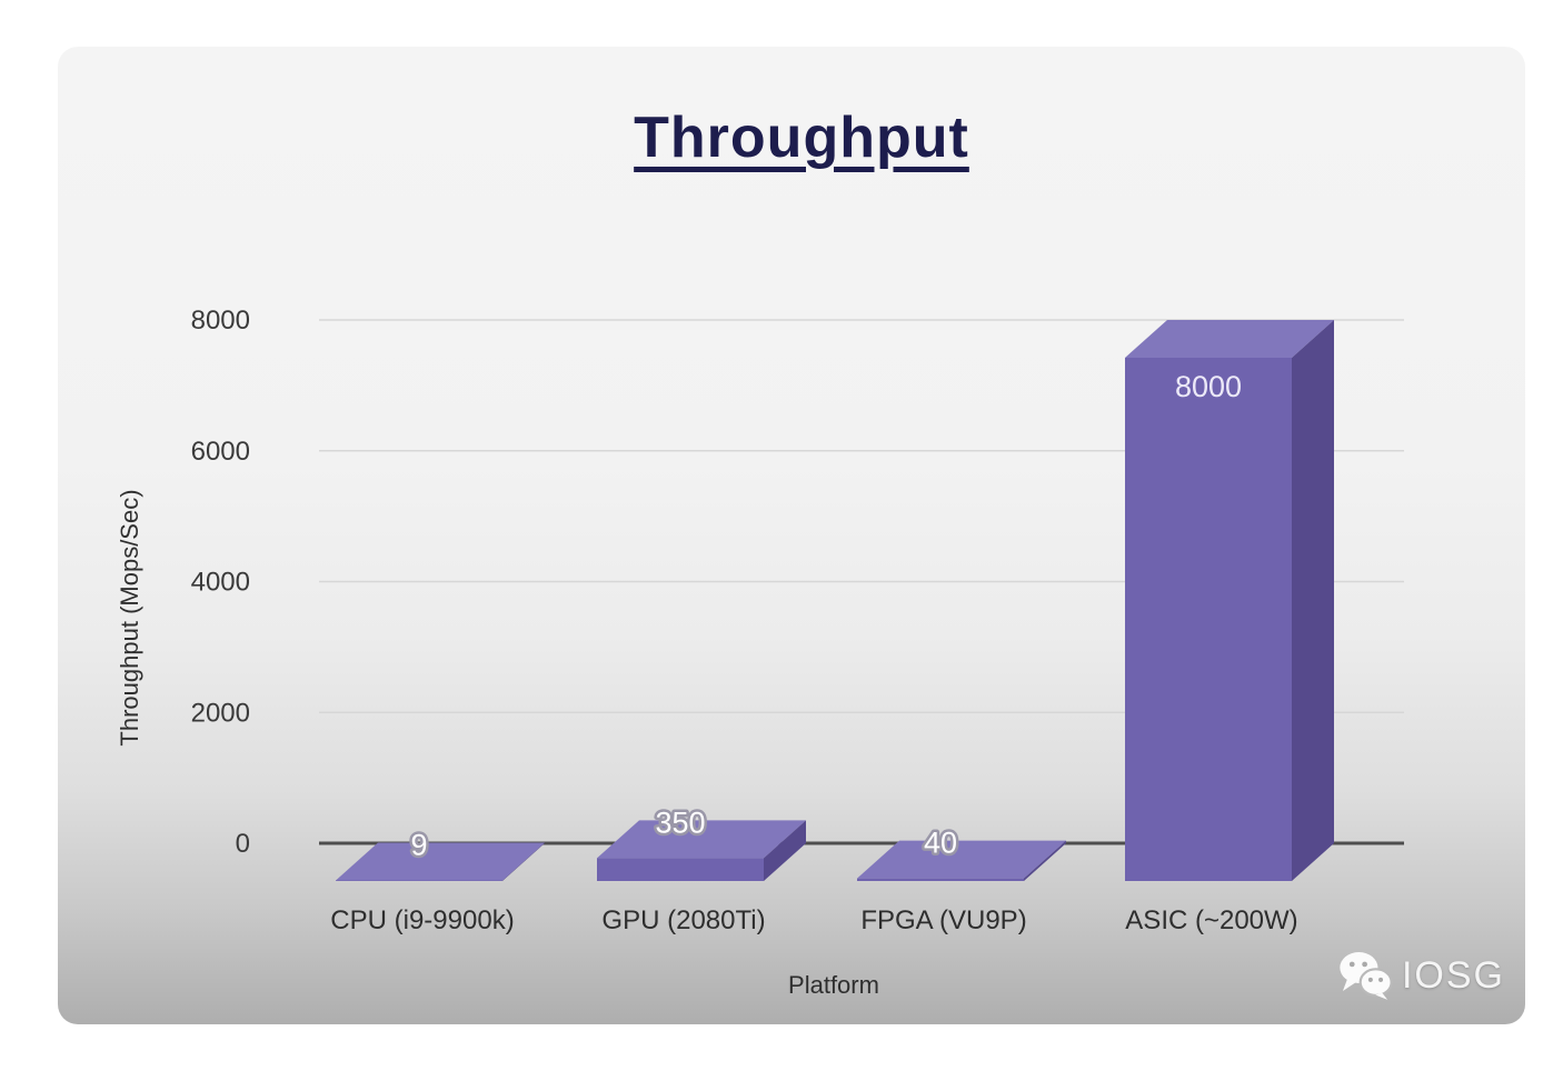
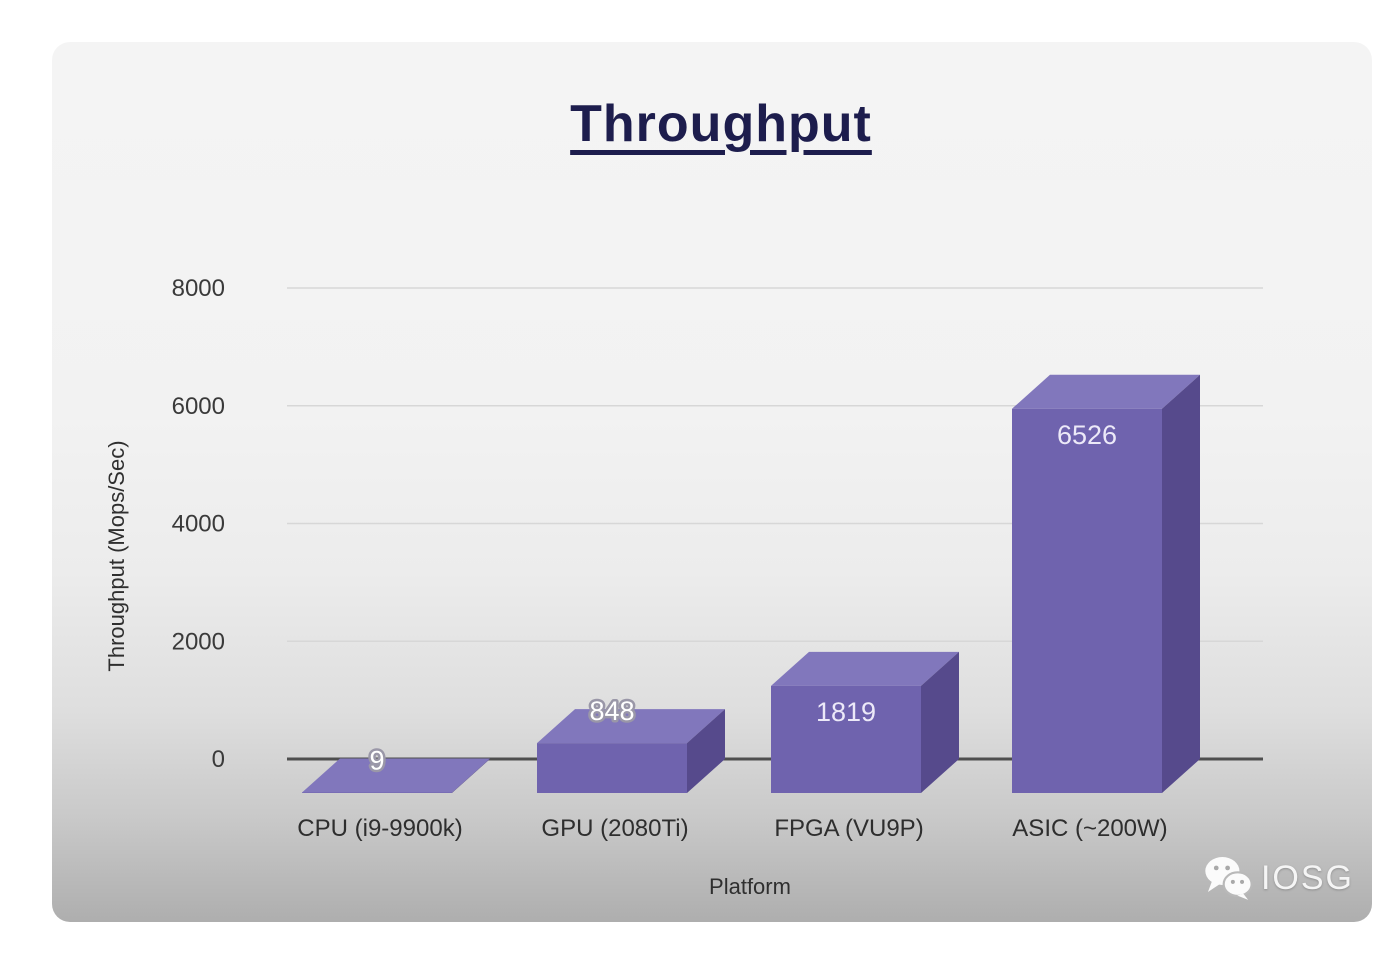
GPU (2080Ti): 350 -> 848
FPGA (VU9P): 40 -> 1819
ASIC (~200W): 8000 -> 6526
